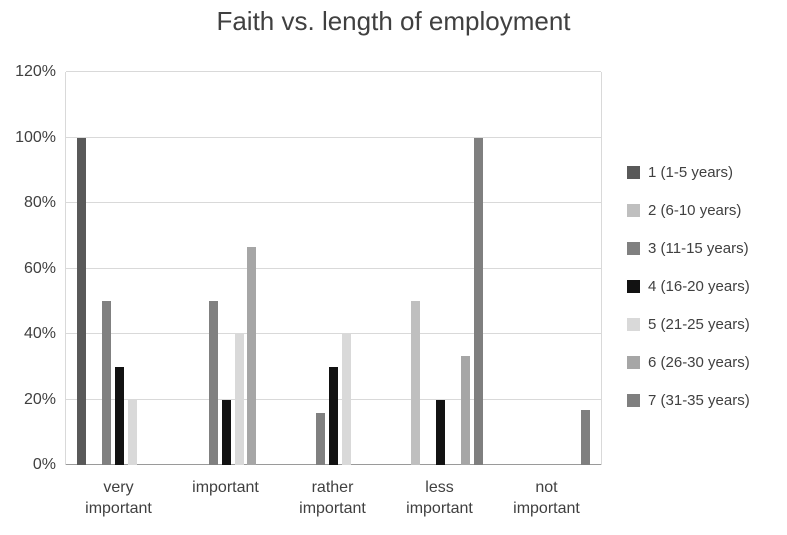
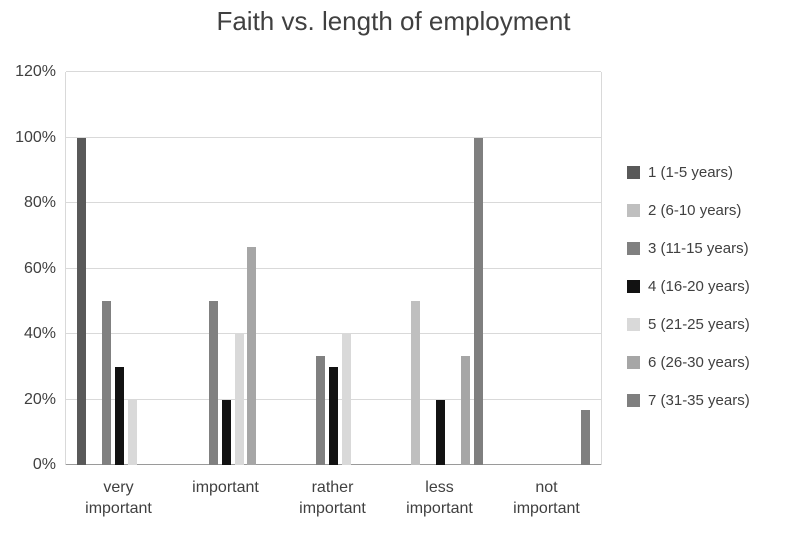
3 (11-15 years)/rather important: 16% -> 33%
